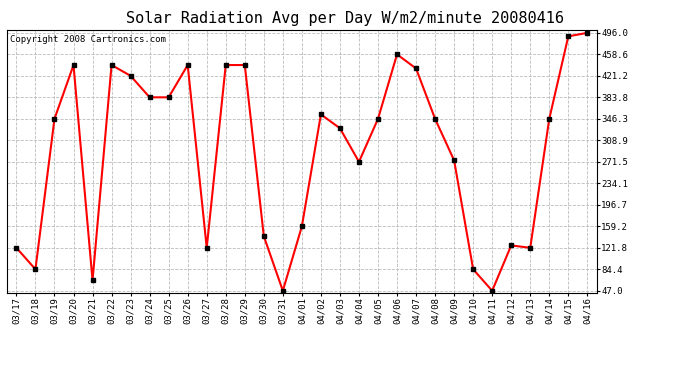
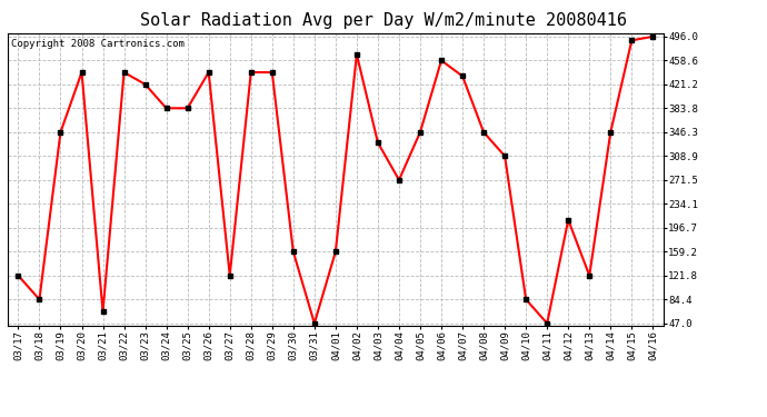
03/30: 142 -> 159
04/02: 354 -> 468
04/09: 274 -> 309
04/12: 126 -> 209
